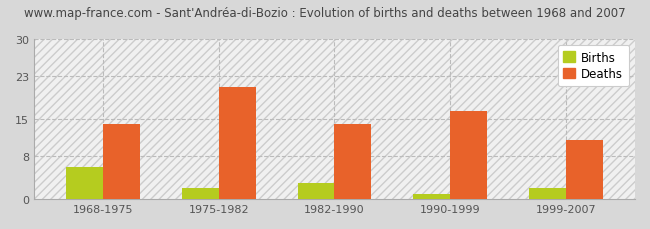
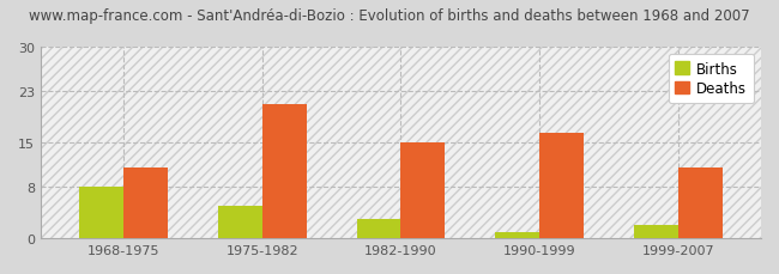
Births/1968-1975: 6 -> 8
Deaths/1968-1975: 14.0 -> 11.0
Births/1975-1982: 2 -> 5
Deaths/1982-1990: 14.0 -> 15.0
